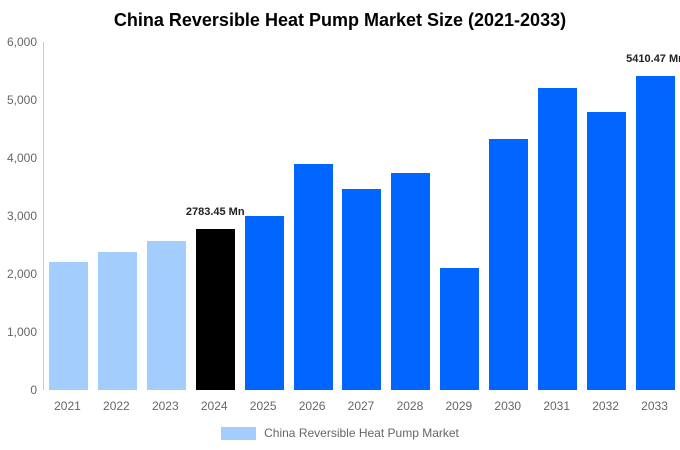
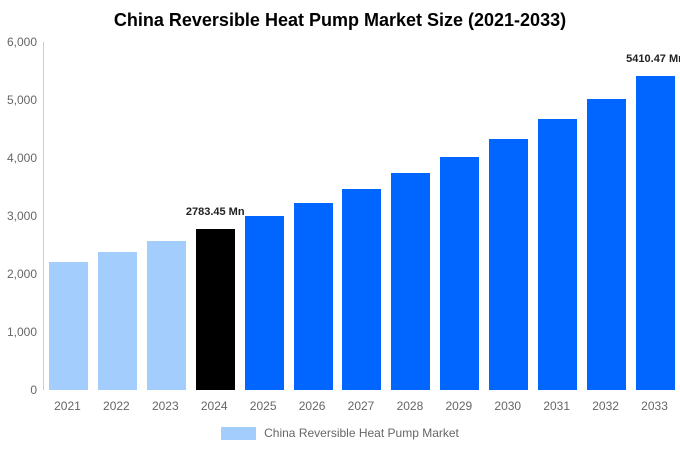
2026: 3900 -> 3200
2029: 2100 -> 4000
2031: 5200 -> 4700
2032: 4800 -> 5000
